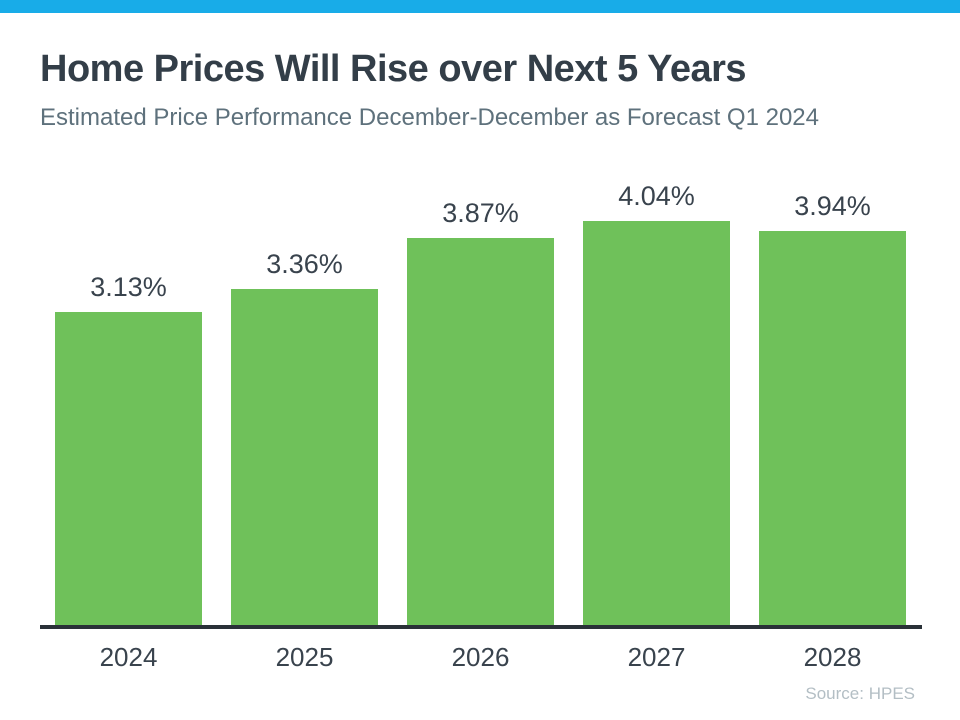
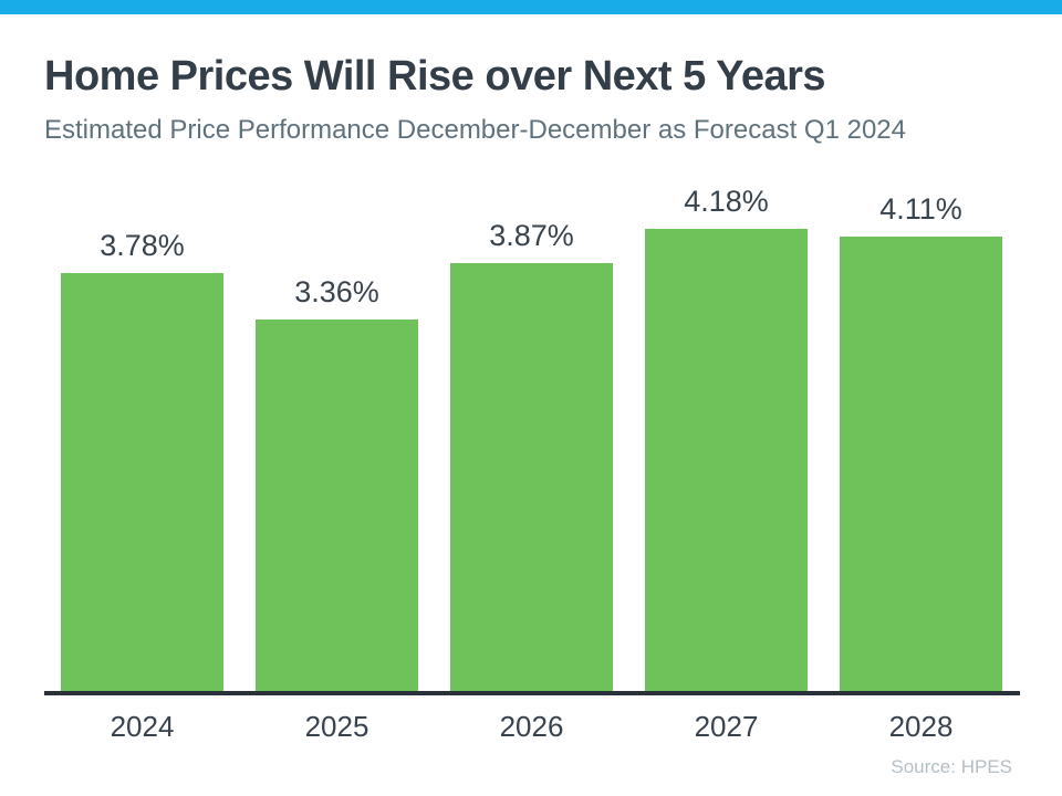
2024: 3.13% -> 3.78%
2027: 4.04% -> 4.18%
2028: 3.94% -> 4.11%
